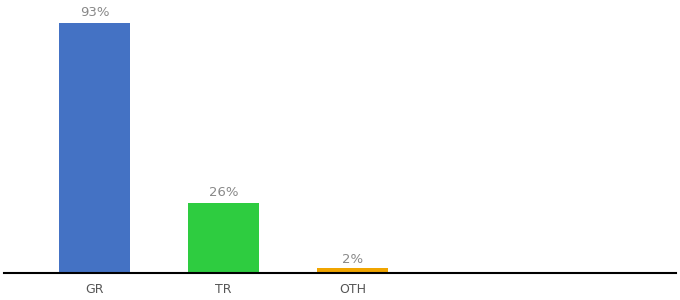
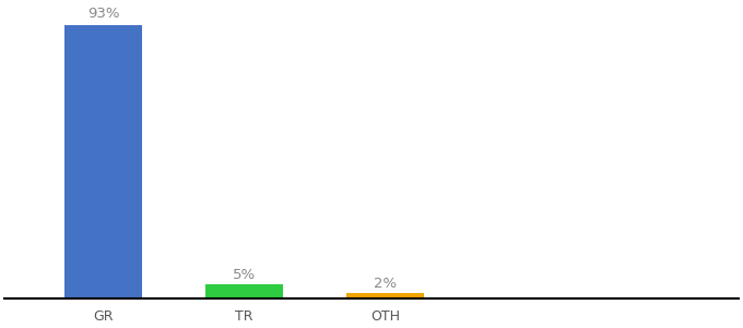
TR: 26% -> 5%
